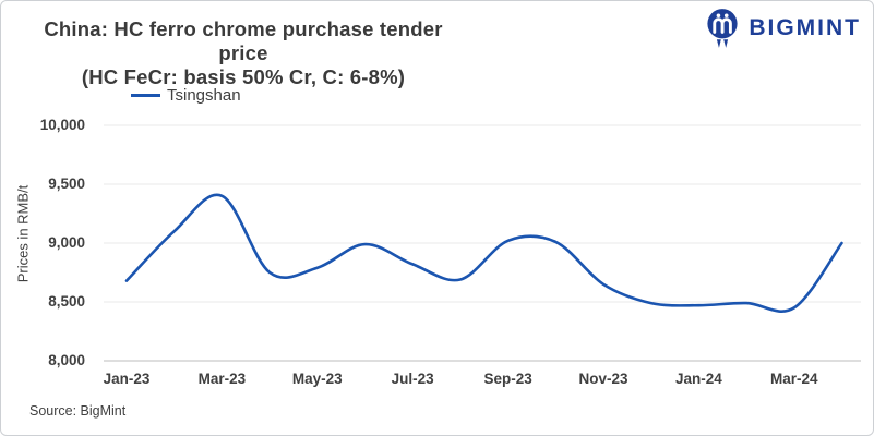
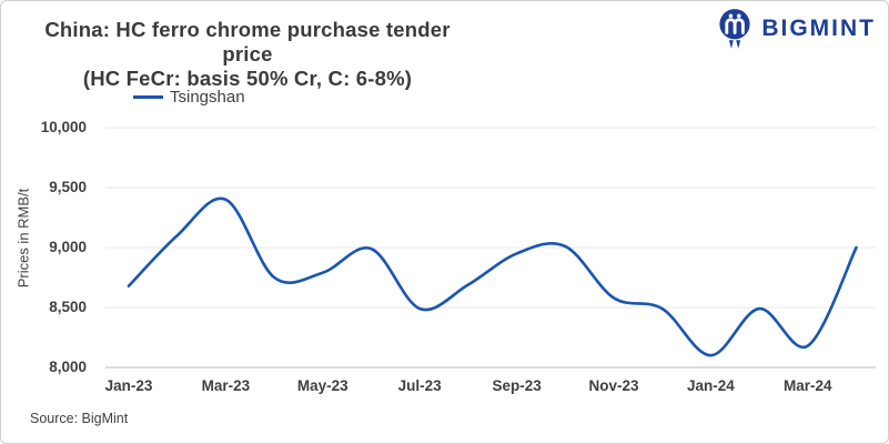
Jul-23: 8820 -> 8490
Sep-23: 9020 -> 8950
Nov-23: 8650 -> 8580
Jan-24: 8470 -> 8100
Mar-24: 8450 -> 8180
